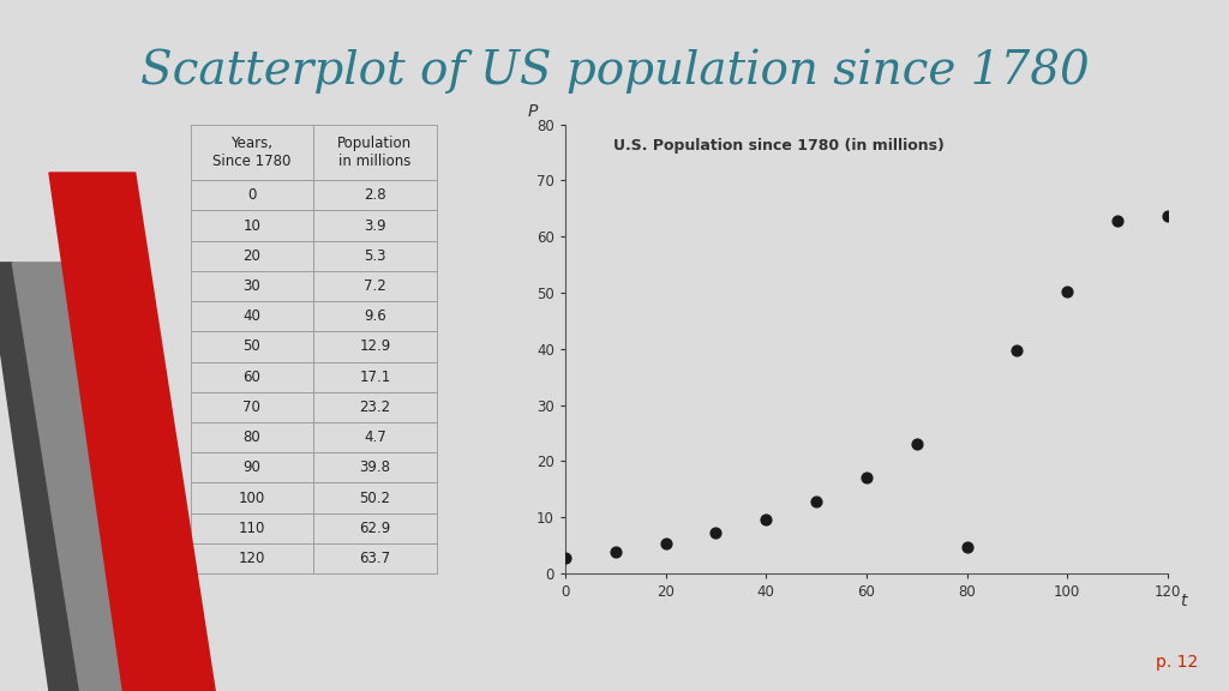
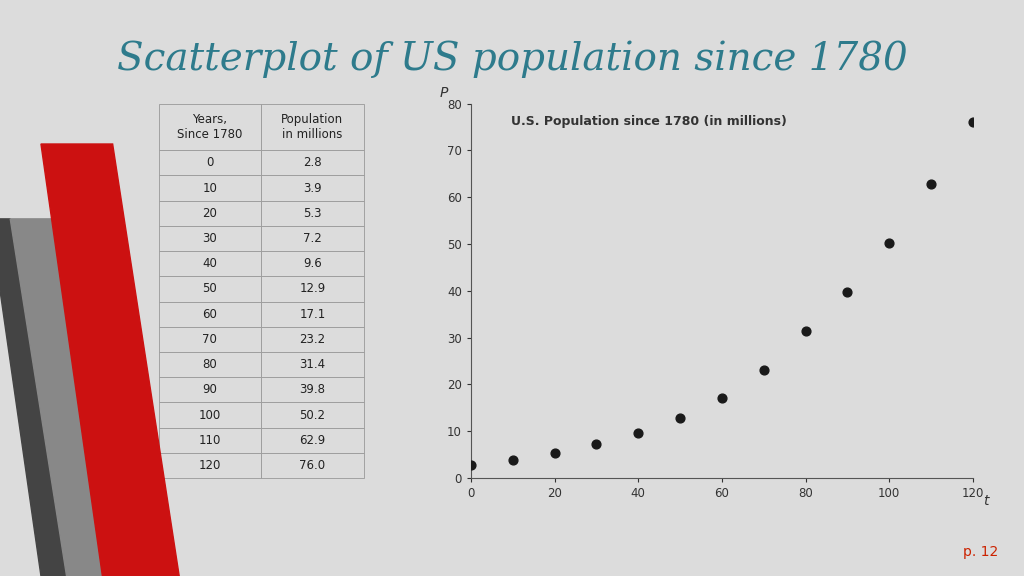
80: 4.7 -> 31.4
120: 63.7 -> 76.0
